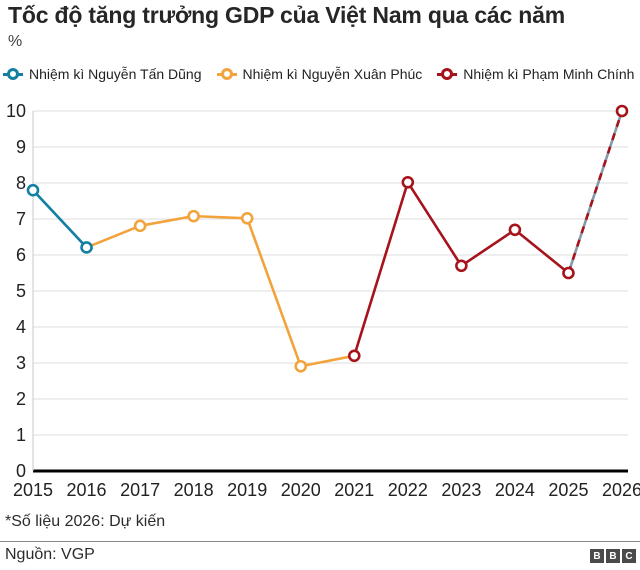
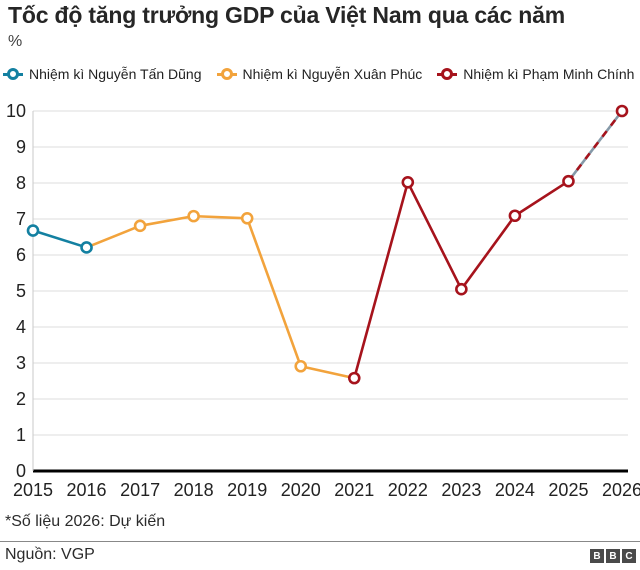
2015: 7.8 -> 6.7
2021: 3.2 -> 2.6
2023: 5.7 -> 5.0
2024: 6.7 -> 7.1
2025: 5.5 -> 8.1
